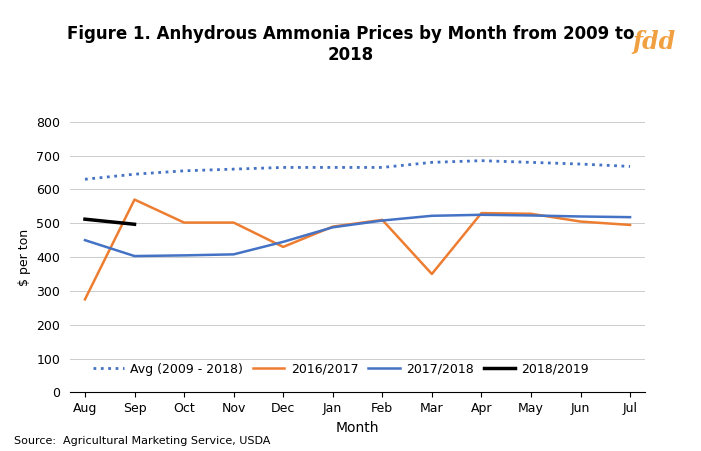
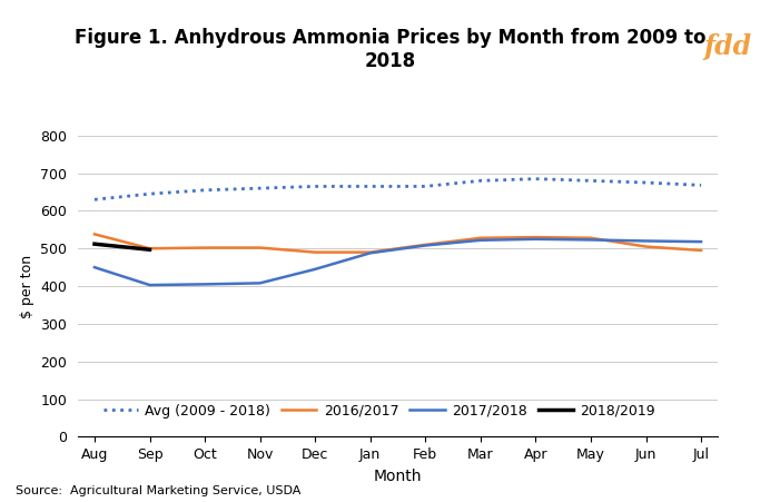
2016/2017/Aug: 275 -> 538
2016/2017/Sep: 570 -> 500
2016/2017/Dec: 430 -> 490
2016/2017/Mar: 350 -> 528
